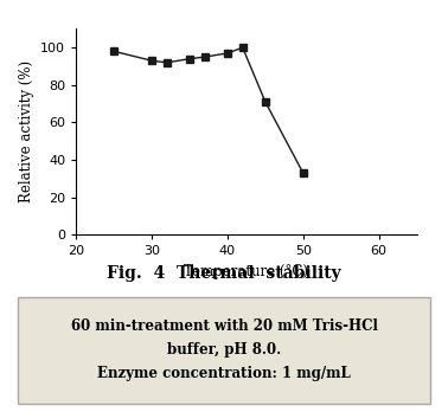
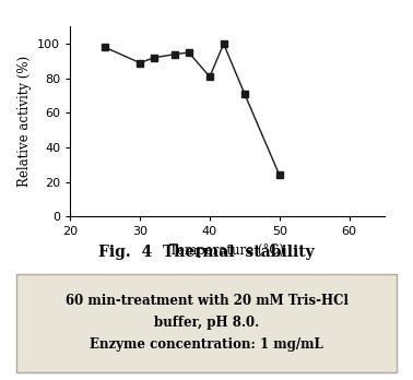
30: 93 -> 89
40: 97 -> 81
50: 33 -> 24
